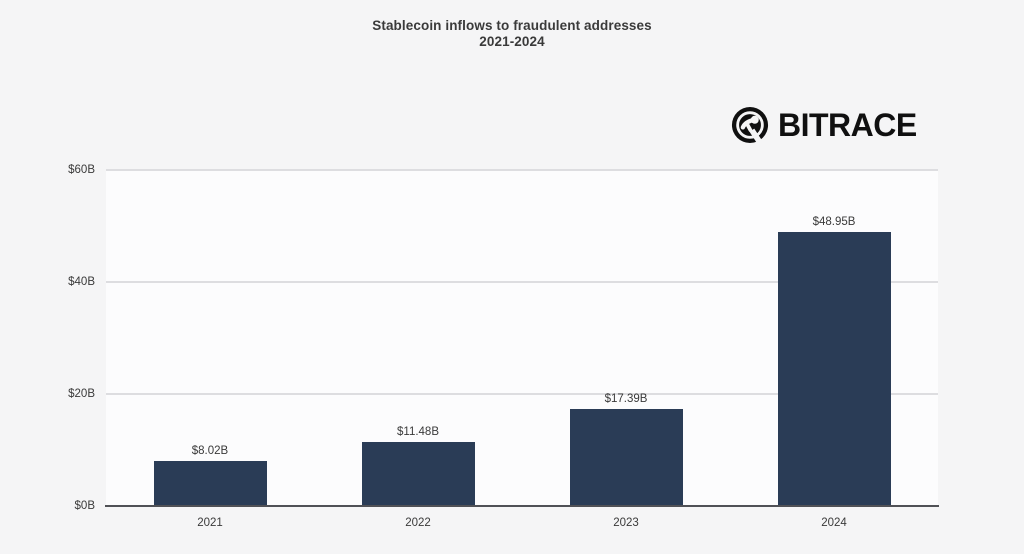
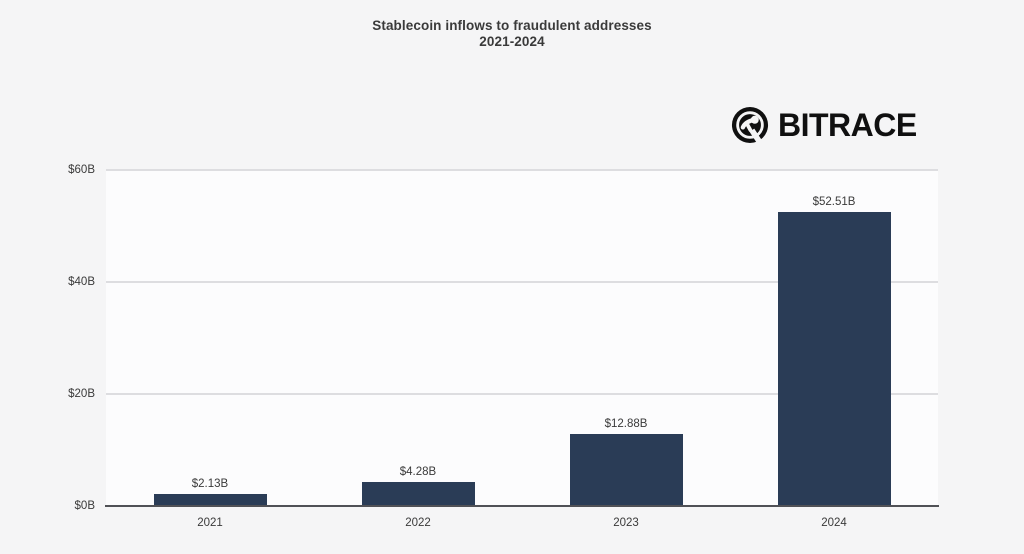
2021: $8.02B -> $2.13B
2022: $11.48B -> $4.28B
2023: $17.39B -> $12.88B
2024: $48.95B -> $52.51B
